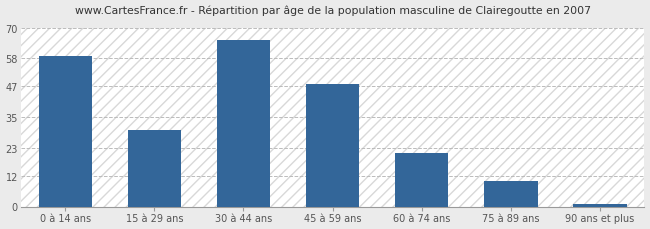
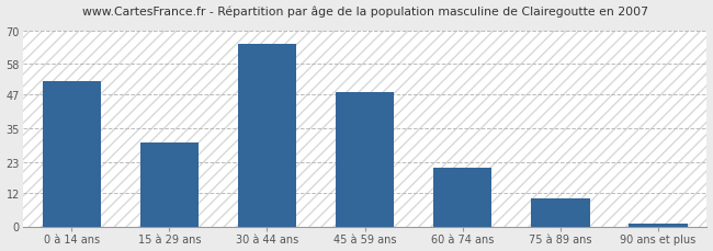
0 à 14 ans: 59 -> 52
